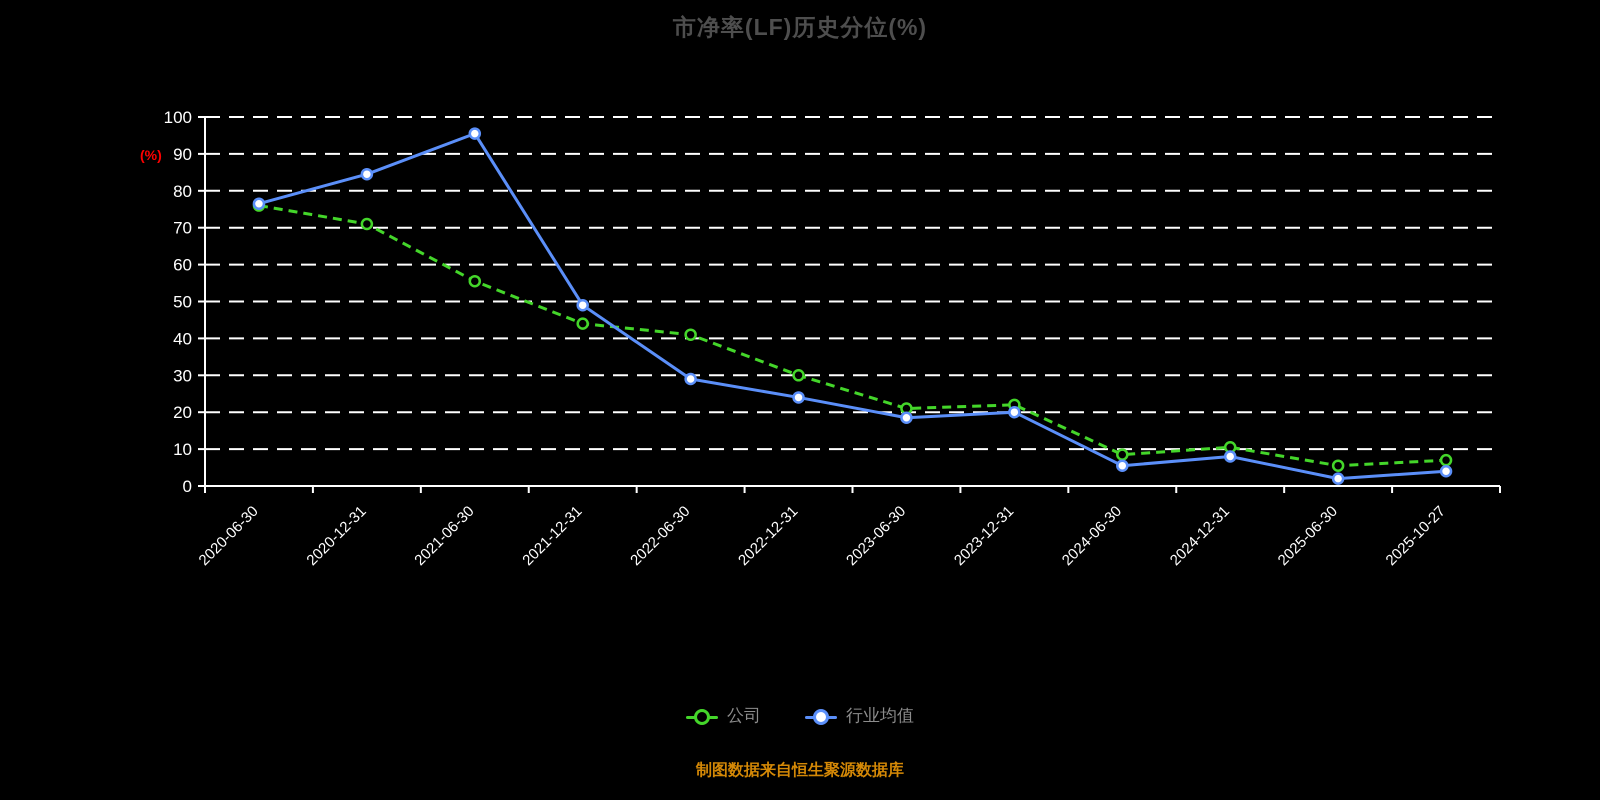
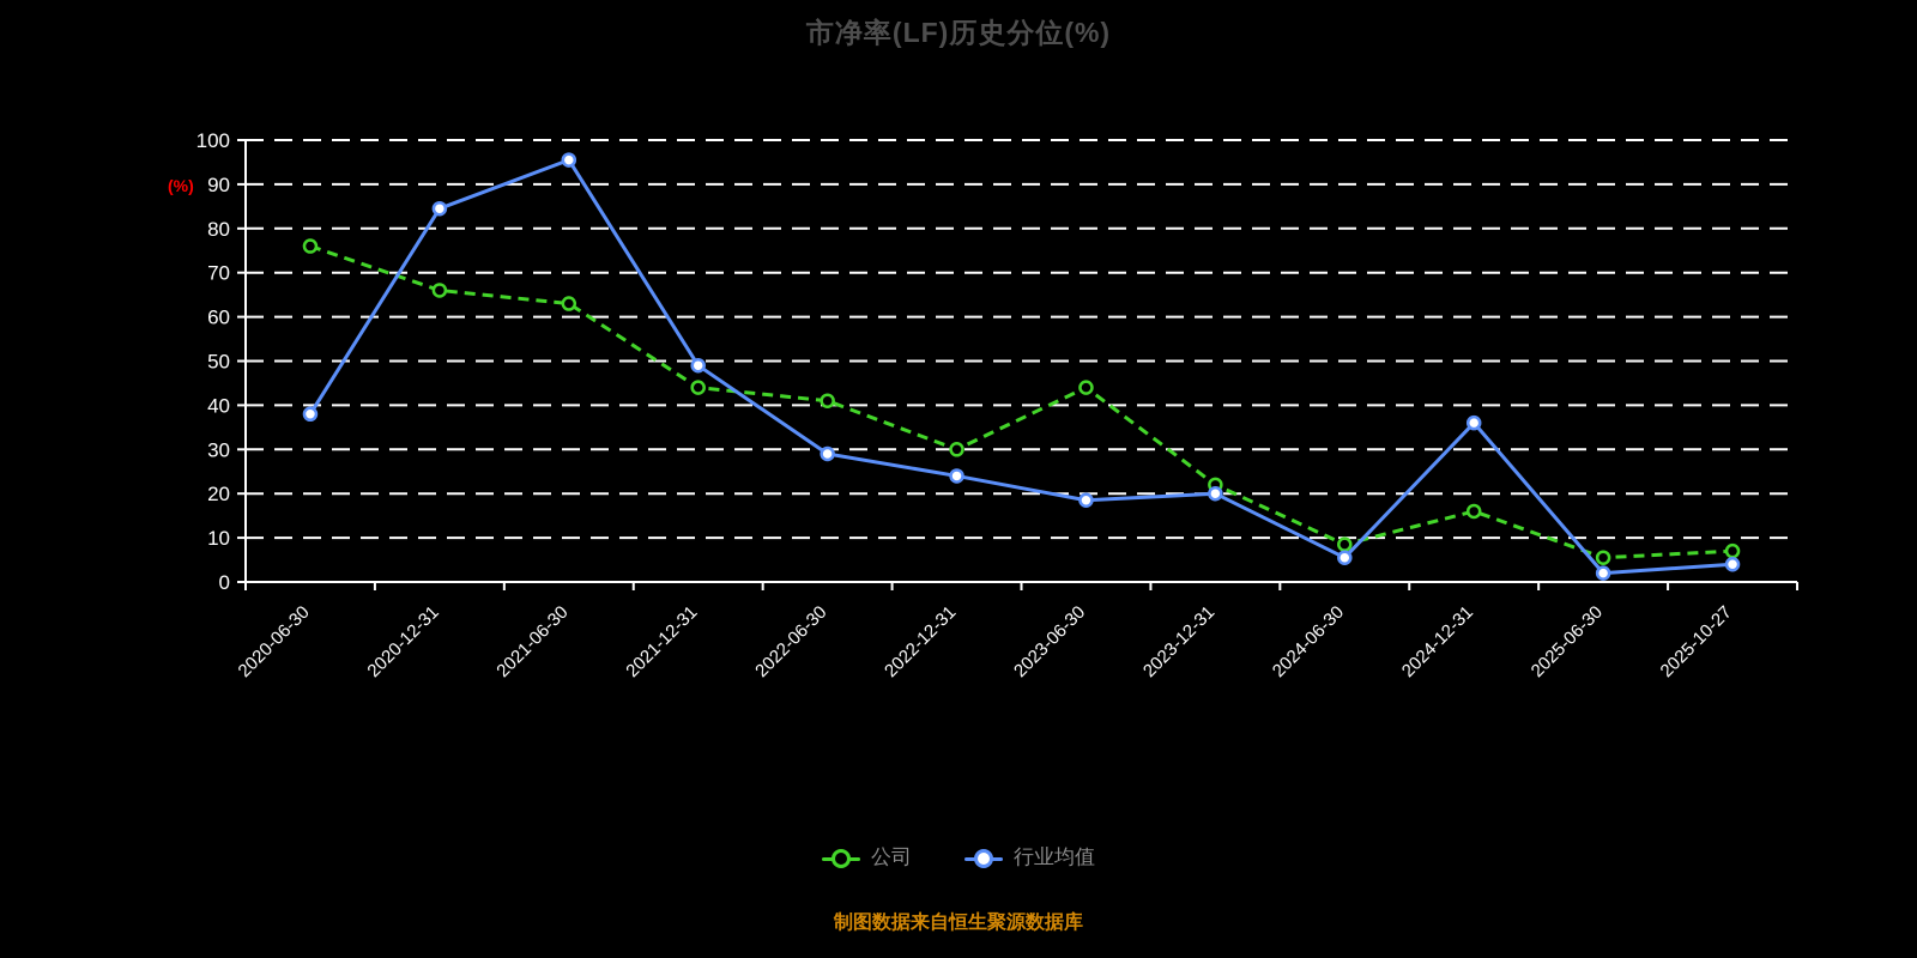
行业均值/2020-06-30: 76 -> 38
公司/2020-12-31: 71 -> 66
公司/2021-06-30: 56 -> 63
公司/2023-06-30: 21 -> 44
公司/2024-12-31: 10 -> 16
行业均值/2024-12-31: 8 -> 36
